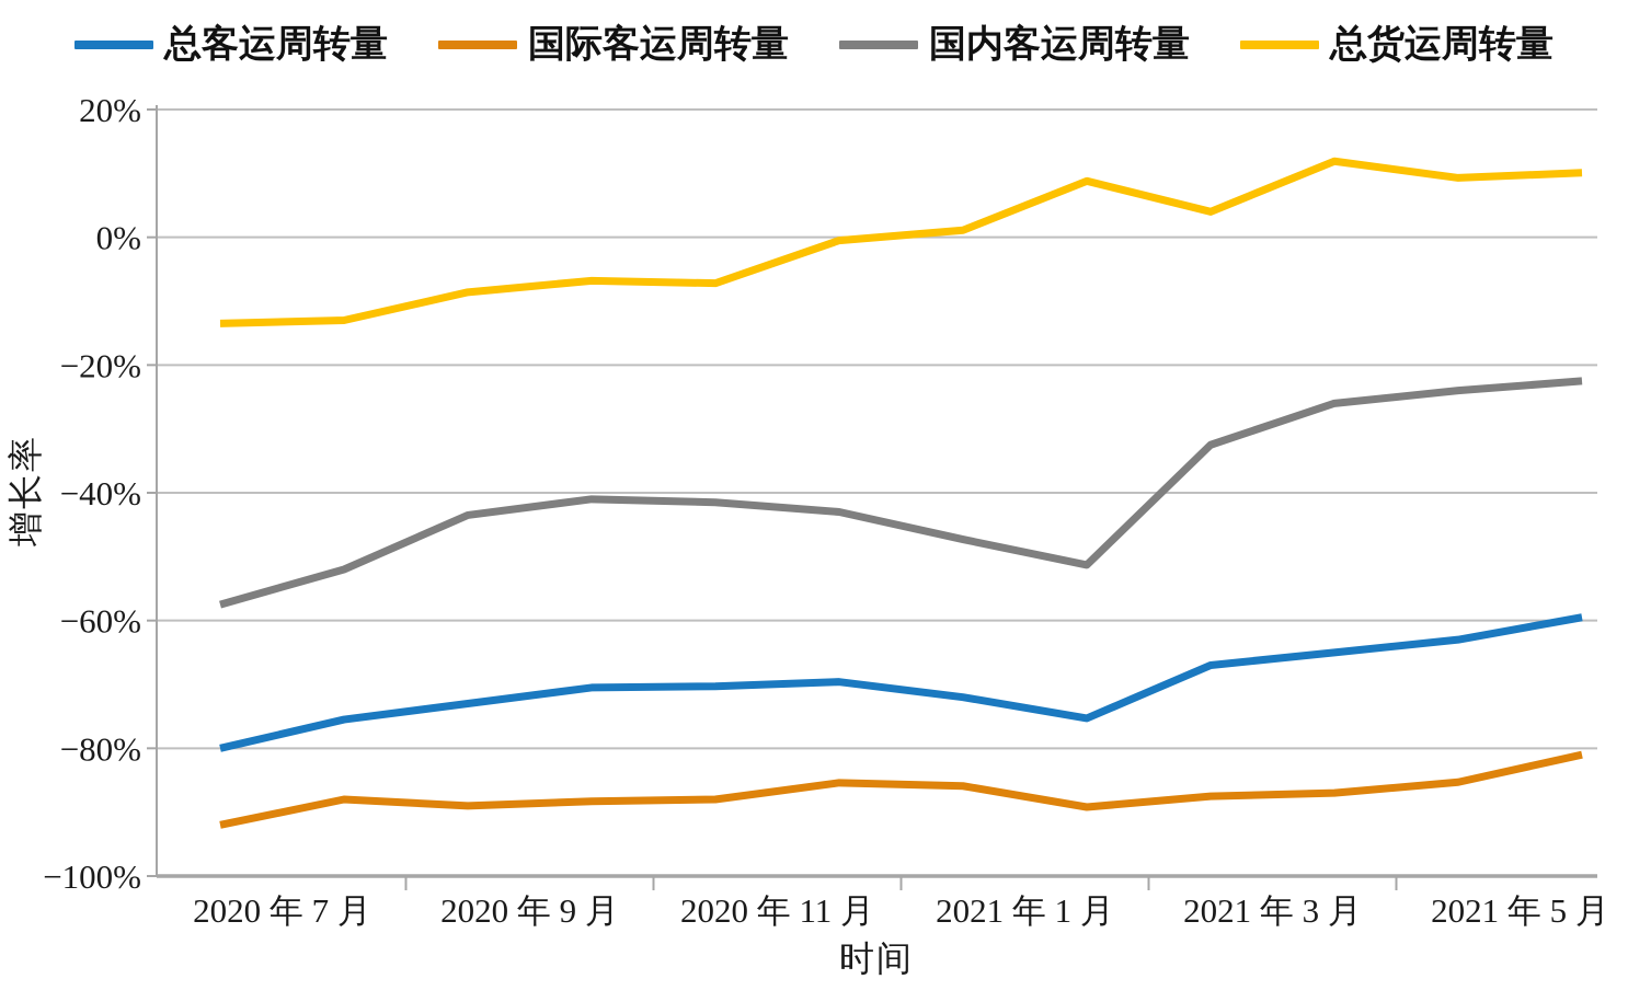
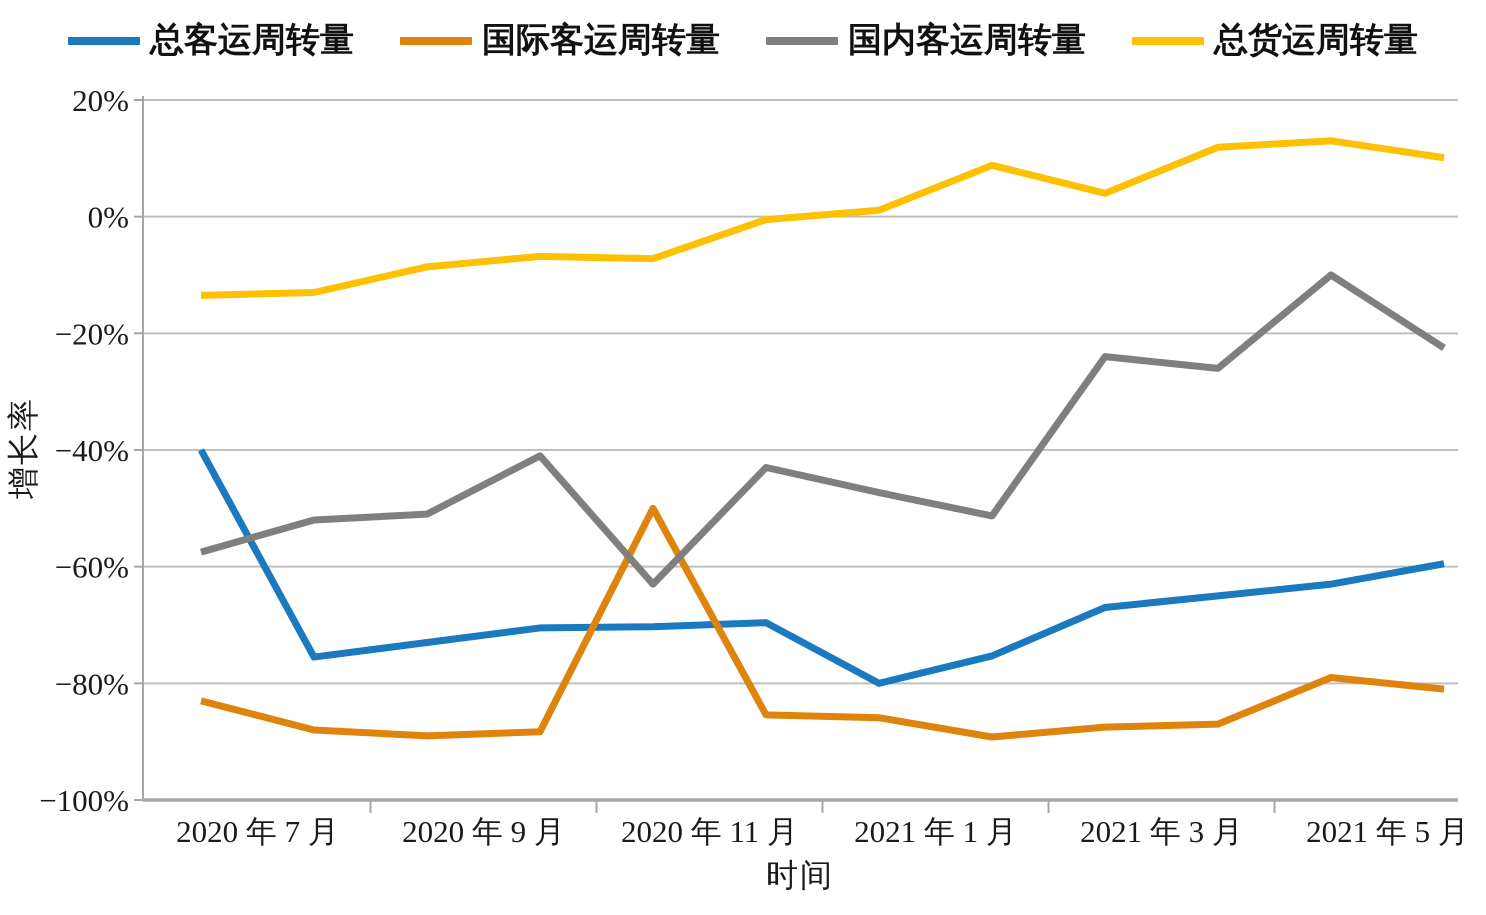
总客运周转量/2020年7月: -80% -> -40%
国际客运周转量/2020年7月: -92% -> -83%
国内客运周转量/2020年9月: -44% -> -51%
国际客运周转量/2020年11月: -88% -> -50%
国内客运周转量/2020年11月: -42% -> -63%
总客运周转量/2021年1月: -72% -> -80%
国内客运周转量/2021年3月: -32% -> -24%
国际客运周转量/2021年5月: -85% -> -79%
国内客运周转量/2021年5月: -24% -> -10%
总货运周转量/2021年5月: 9% -> 13%
